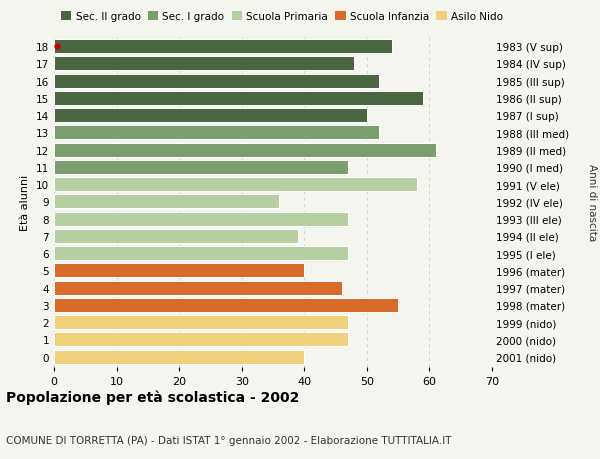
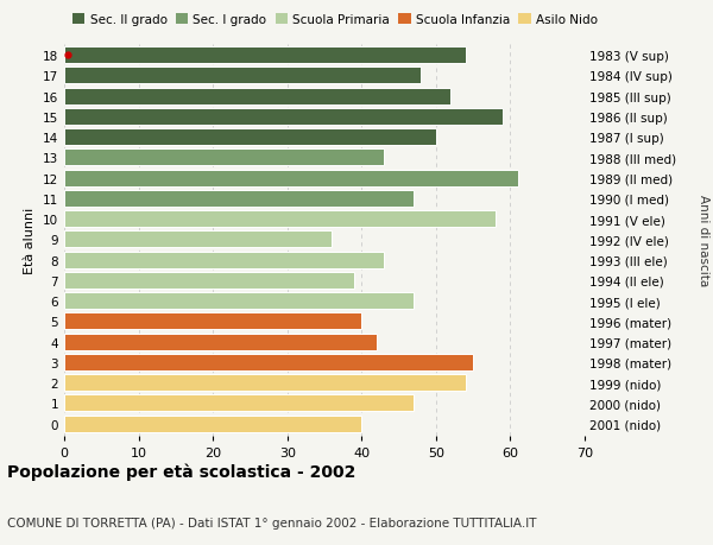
13: 52 -> 43
8: 47 -> 43
4: 46 -> 42
2: 47 -> 54
